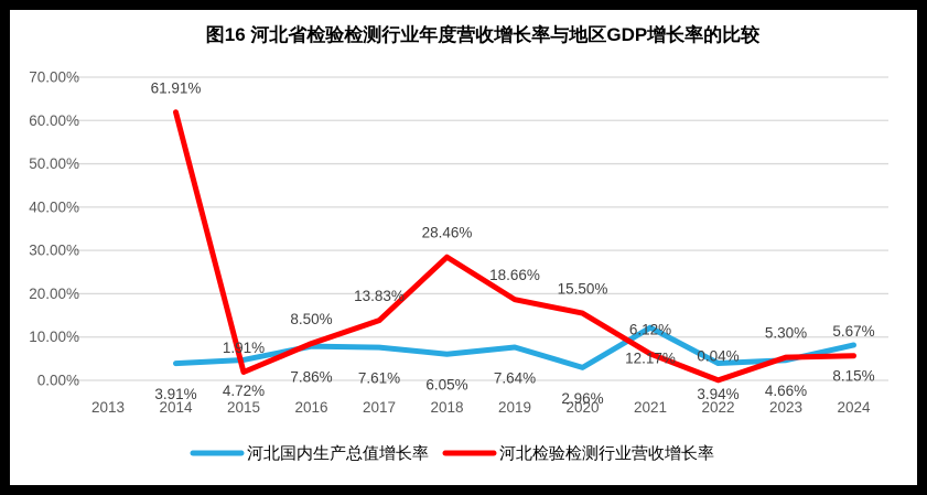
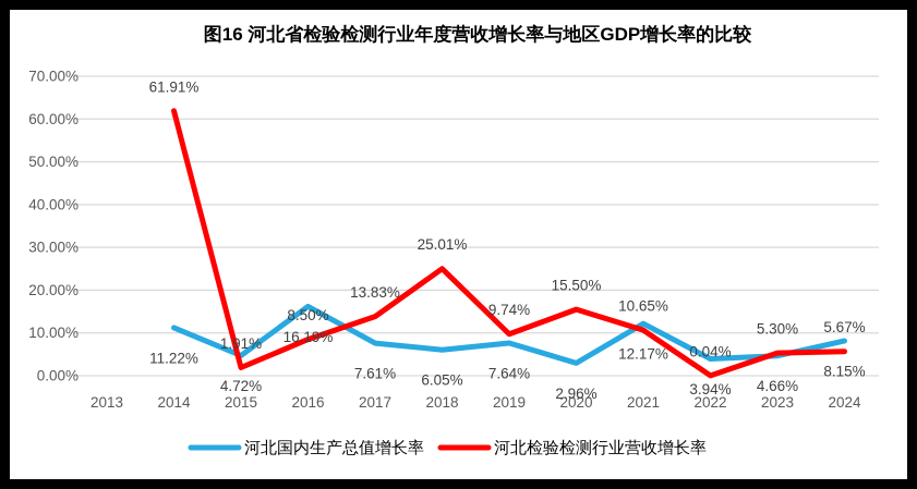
河北国内生产总值增长率/2014: 3.91% -> 11.22%
河北国内生产总值增长率/2016: 7.86% -> 16.19%
河北检验检测行业营收增长率/2018: 28.46% -> 25.01%
河北检验检测行业营收增长率/2019: 18.66% -> 9.74%
河北检验检测行业营收增长率/2021: 6.12% -> 10.65%
